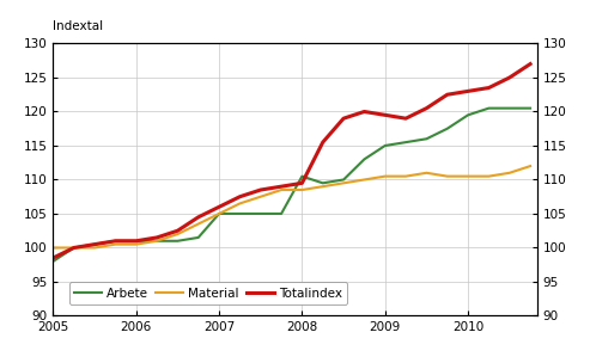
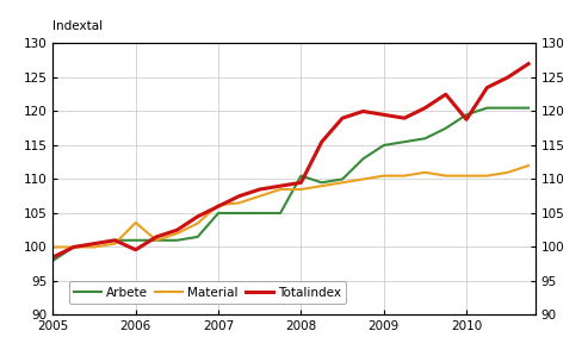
Material/2006: 100.5 -> 103.6
Totalindex/2006: 101.0 -> 99.6
Material/2007: 105.0 -> 106.2
Totalindex/2010: 123.0 -> 118.8
